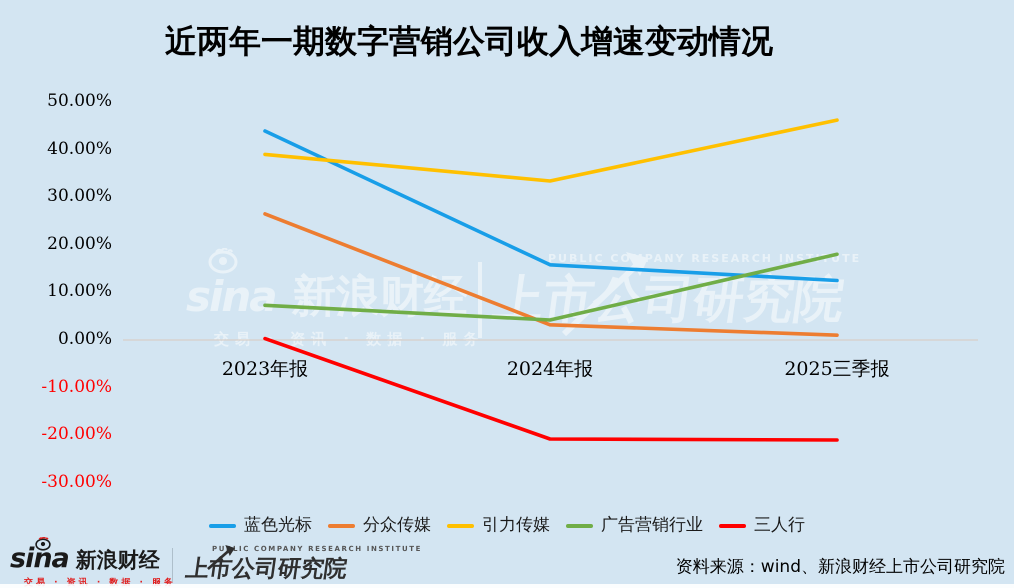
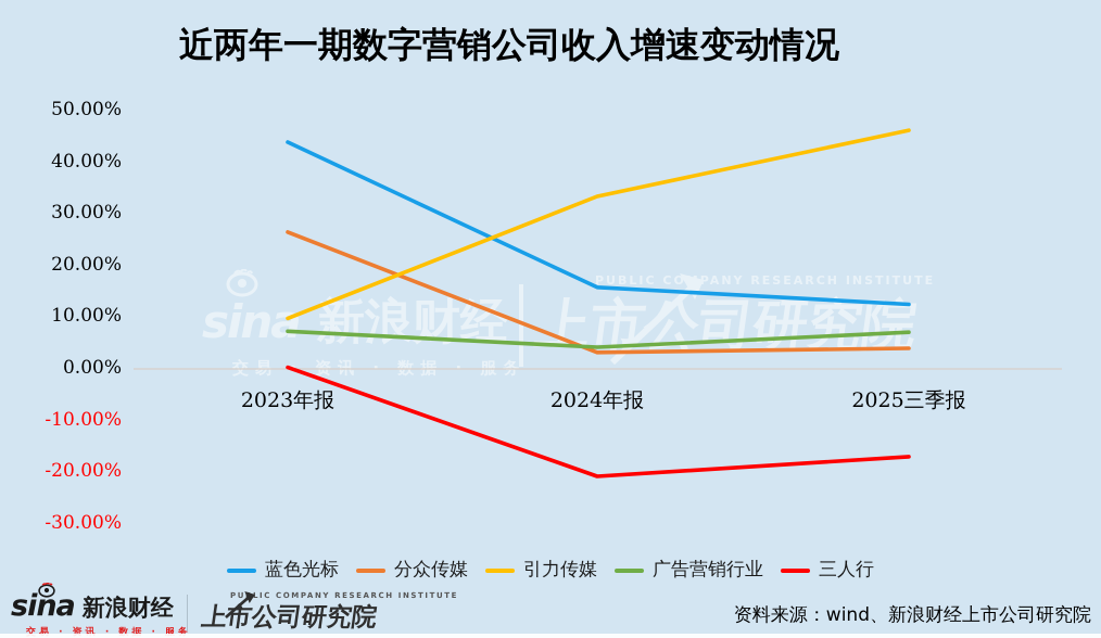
引力传媒/2023年报: 39% -> 10%
分众传媒/2025三季报: 1% -> 4%
广告营销行业/2025三季报: 18% -> 7%
三人行/2025三季报: -21% -> -17%
